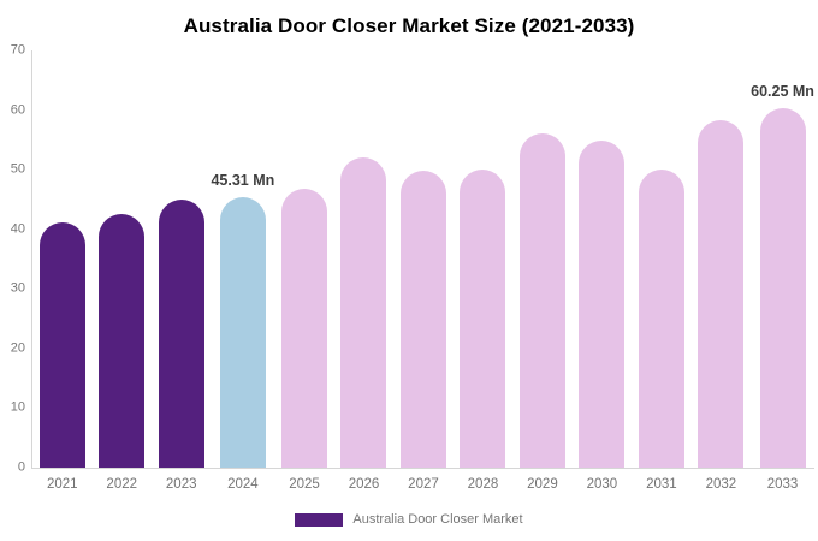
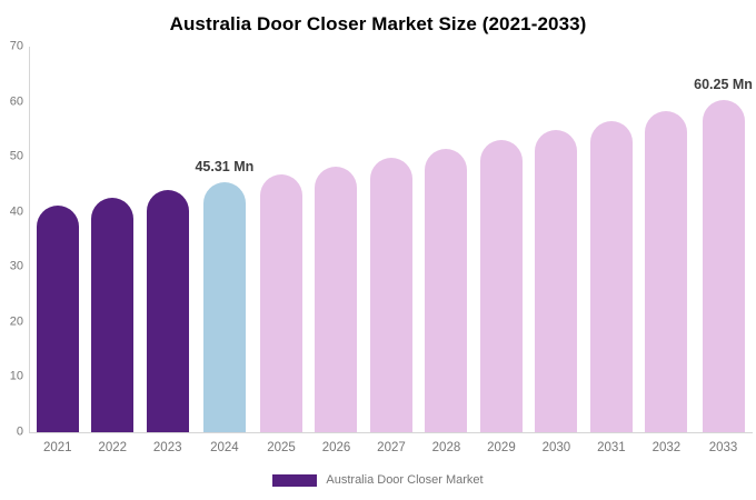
2023: 45 -> 44
2026: 52 -> 48
2028: 50 -> 51
2029: 56 -> 53
2031: 50 -> 57
